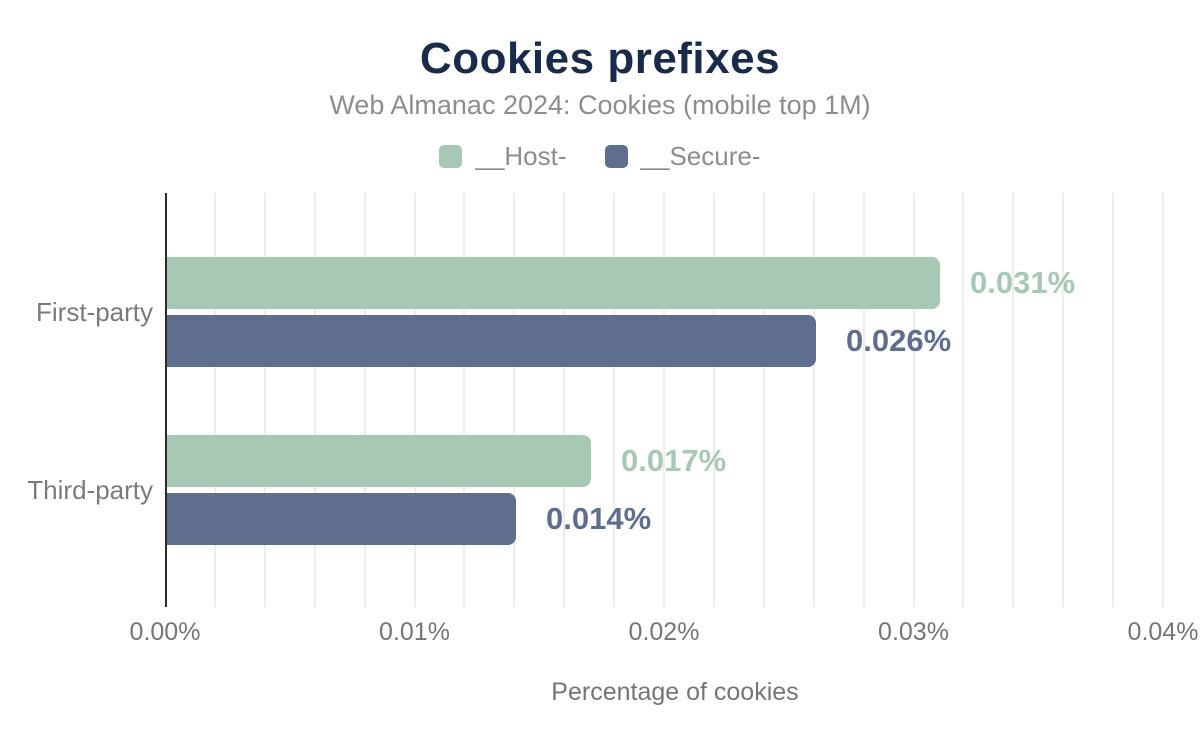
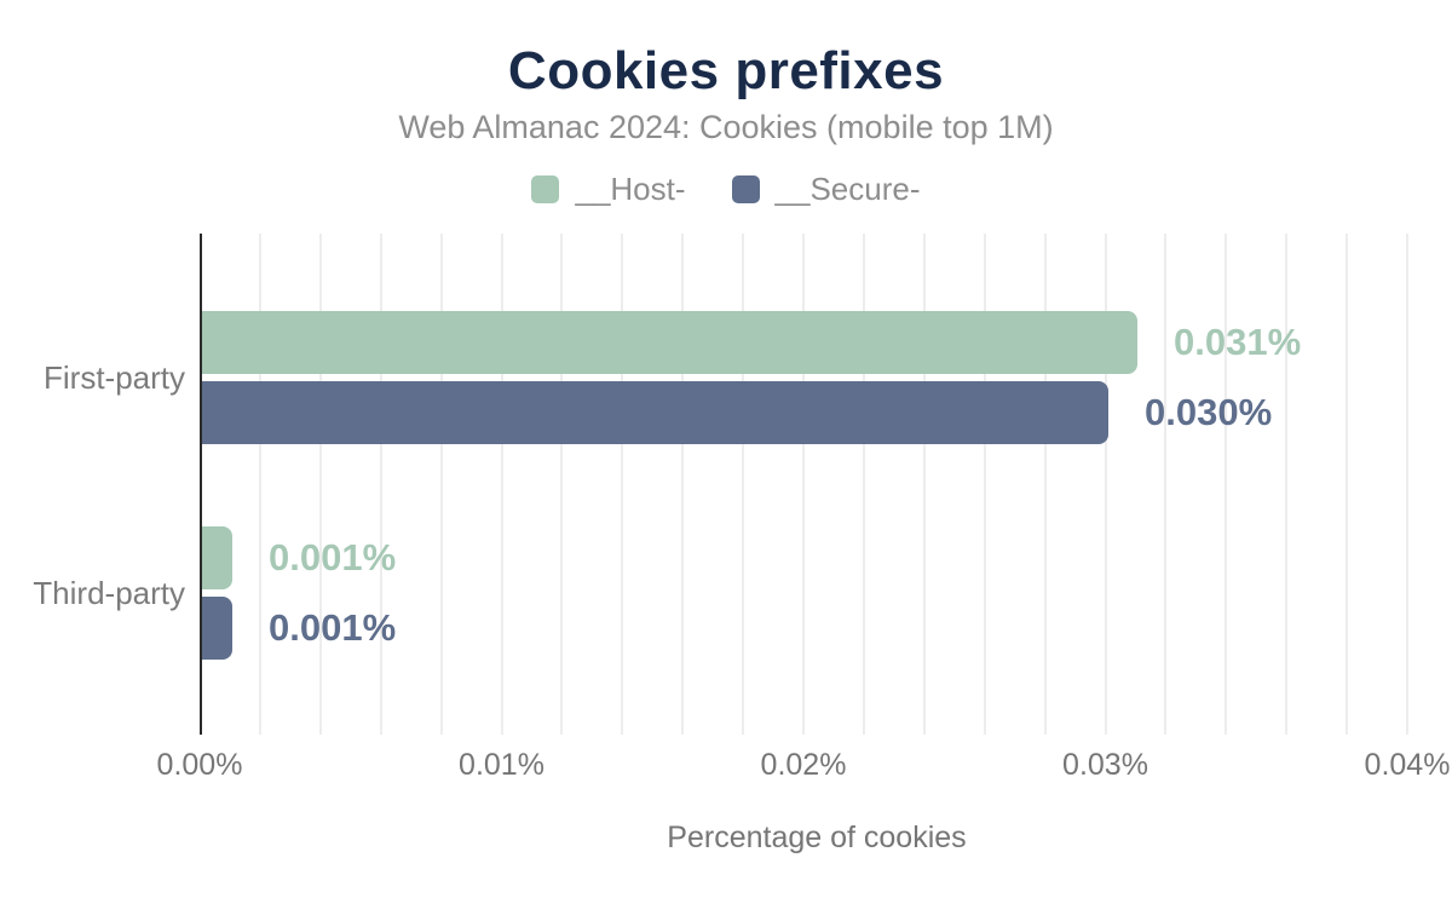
__Secure-/First-party: 0.026% -> 0.030%
__Host-/Third-party: 0.017% -> 0.001%
__Secure-/Third-party: 0.014% -> 0.001%
